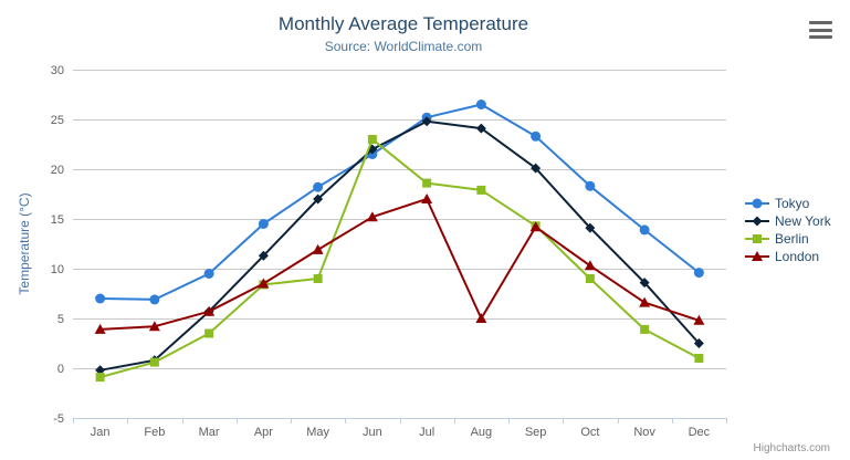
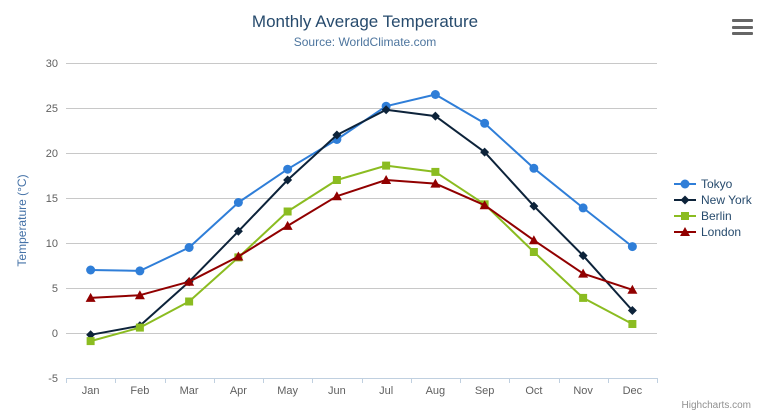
Berlin/May: 9 -> 14
Berlin/Jun: 23 -> 17
London/Aug: 5 -> 17
